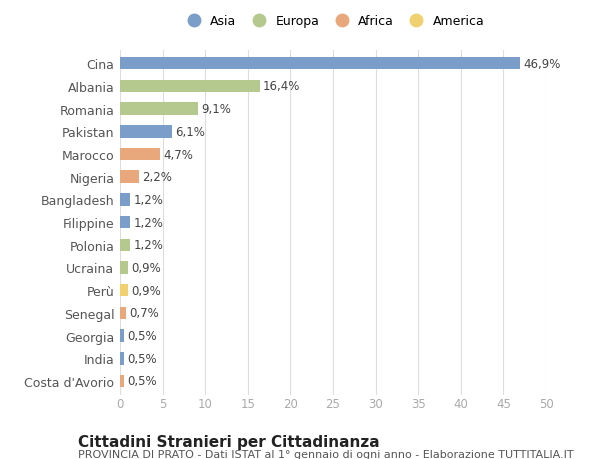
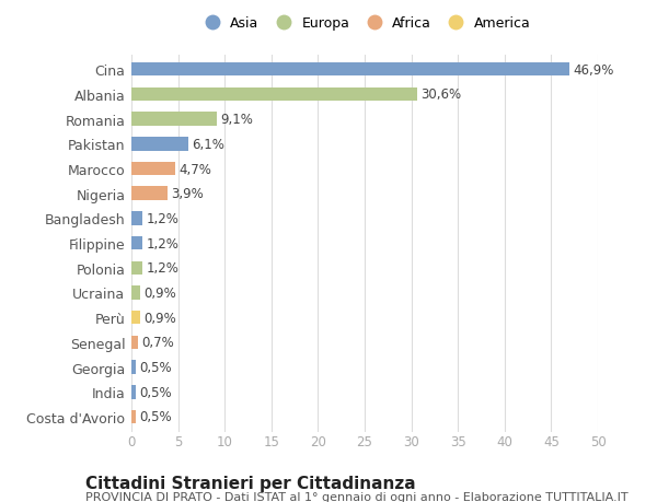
Albania: 16,4% -> 30,6%
Nigeria: 2,2% -> 3,9%
